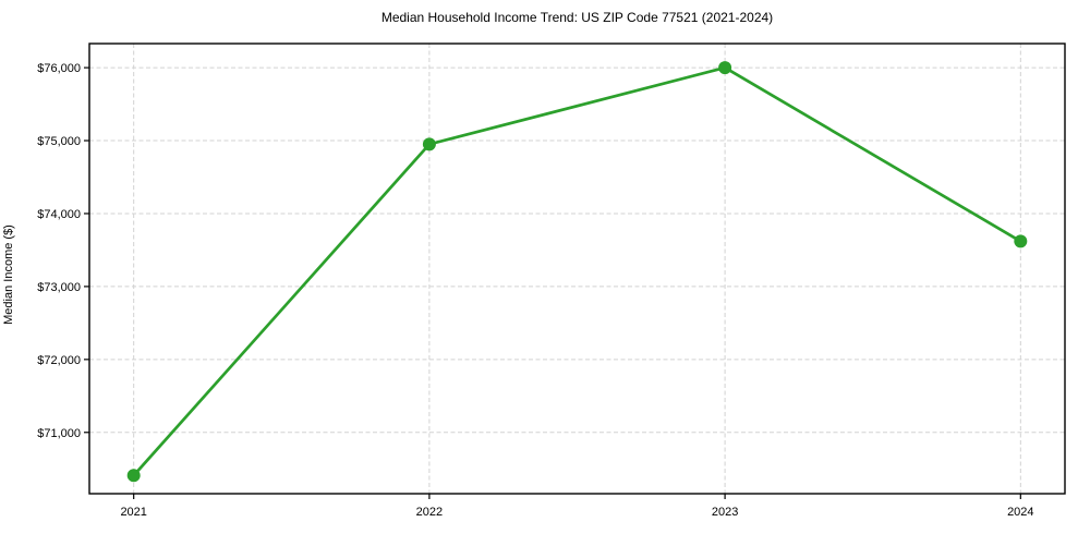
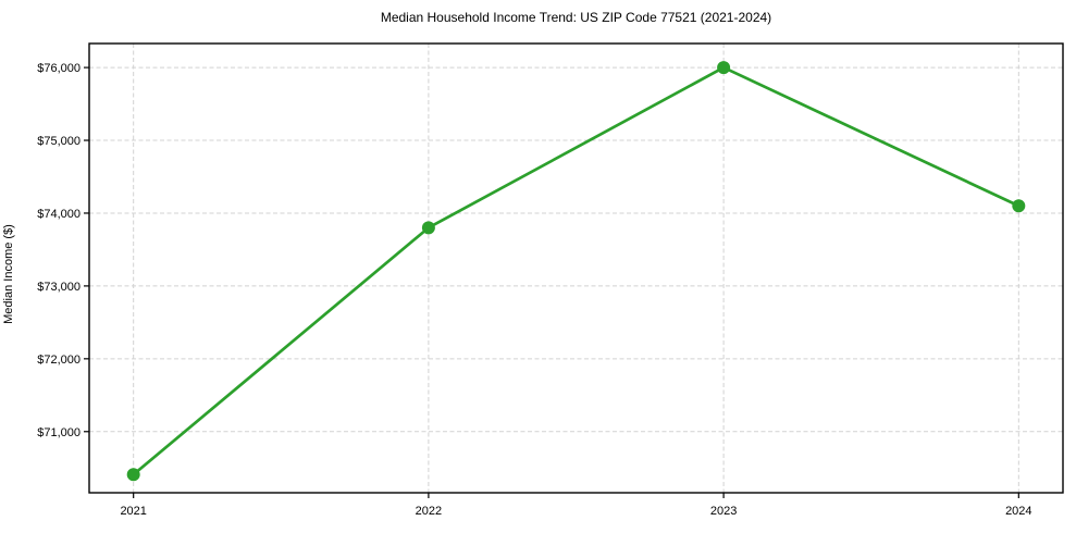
2022: $75000 -> $73800
2024: $73600 -> $74100
